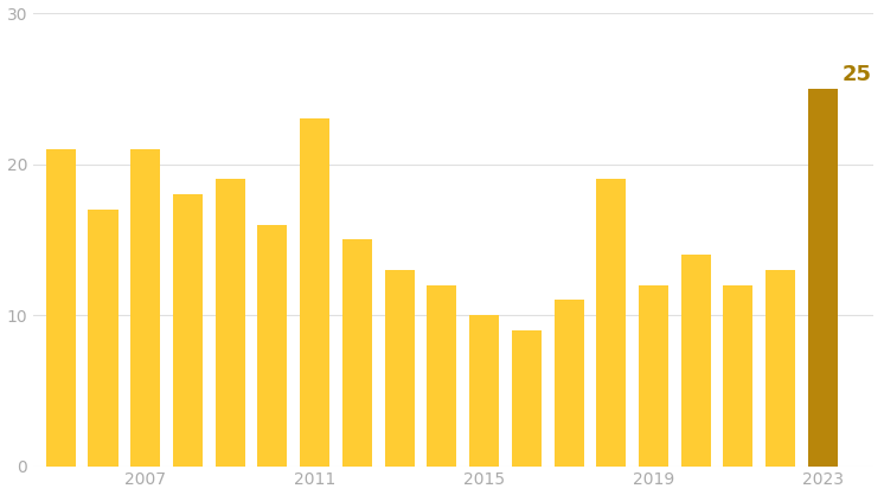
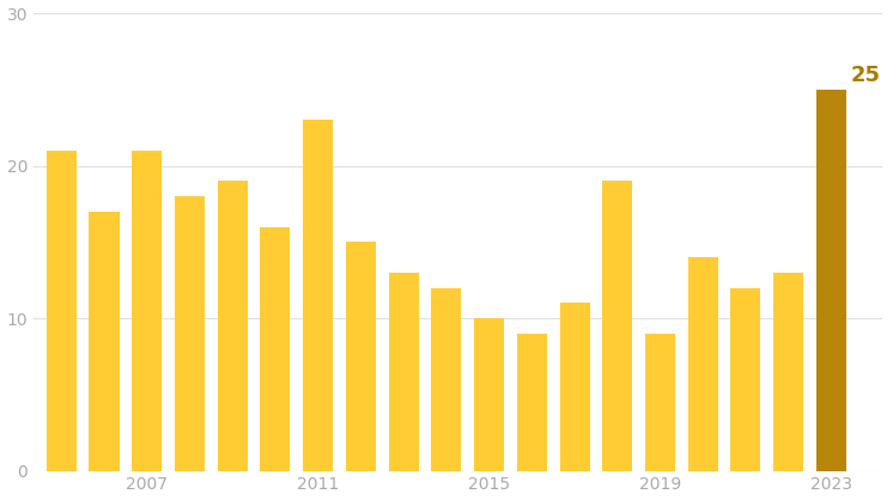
2019: 12 -> 9
